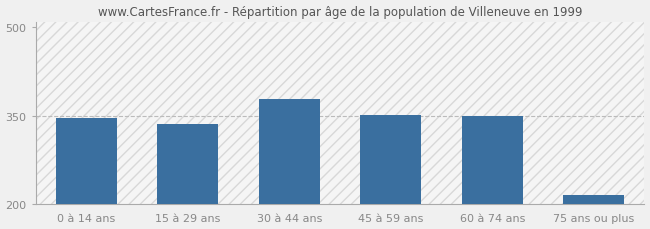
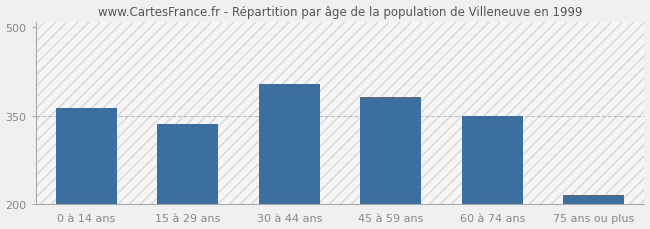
0 à 14 ans: 346 -> 362
30 à 44 ans: 378 -> 404
45 à 59 ans: 351 -> 382
